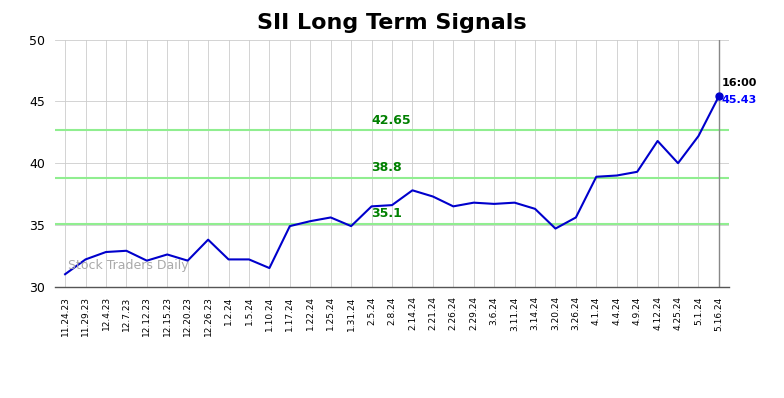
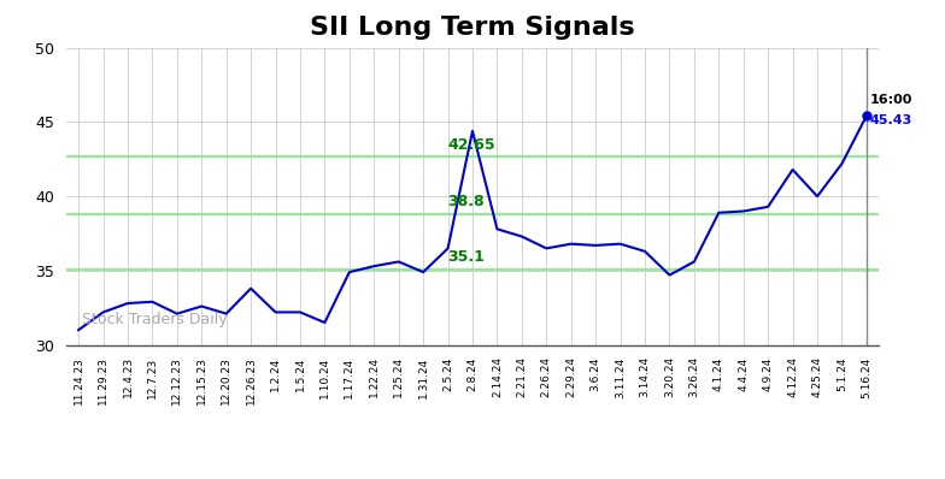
2.8.24: 36.6 -> 44.4
